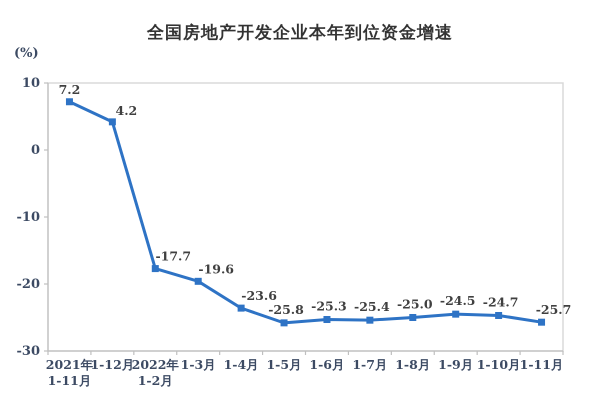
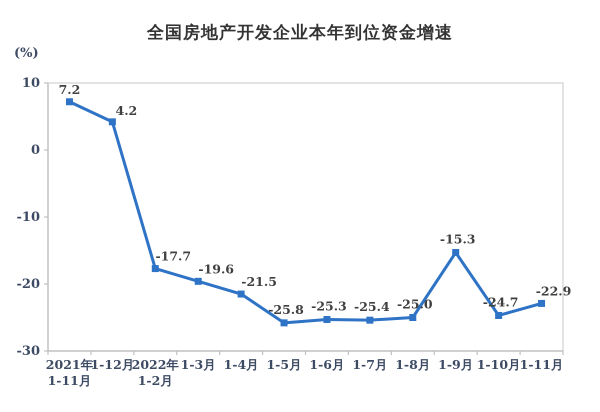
1-4月: -23.6 -> -21.5
1-9月: -24.5 -> -15.3
1-11月: -25.7 -> -22.9
